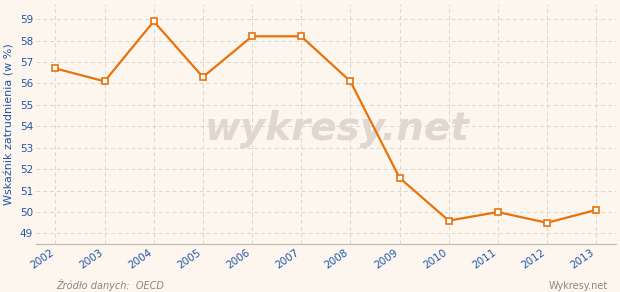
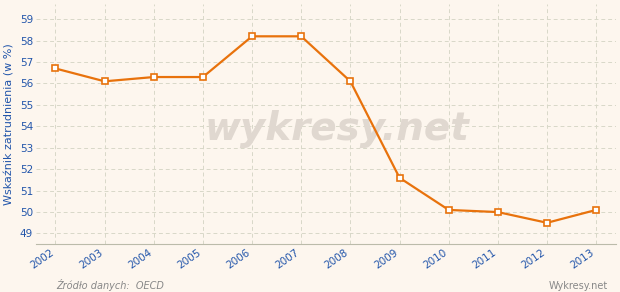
2004: 58.9 -> 56.3
2010: 49.6 -> 50.1
